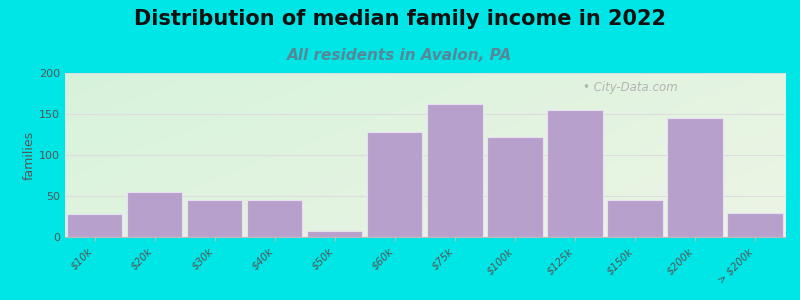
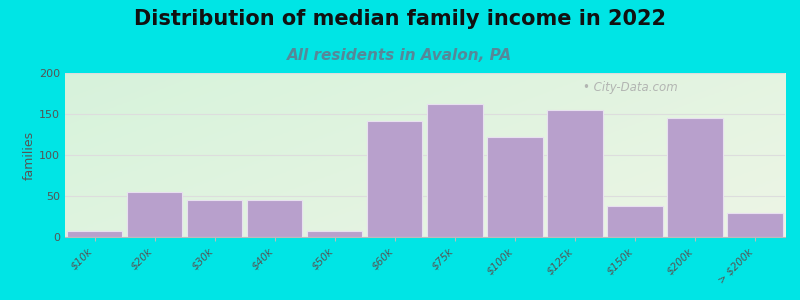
$10k: 28 -> 8
$60k: 128 -> 142
$150k: 46 -> 38
